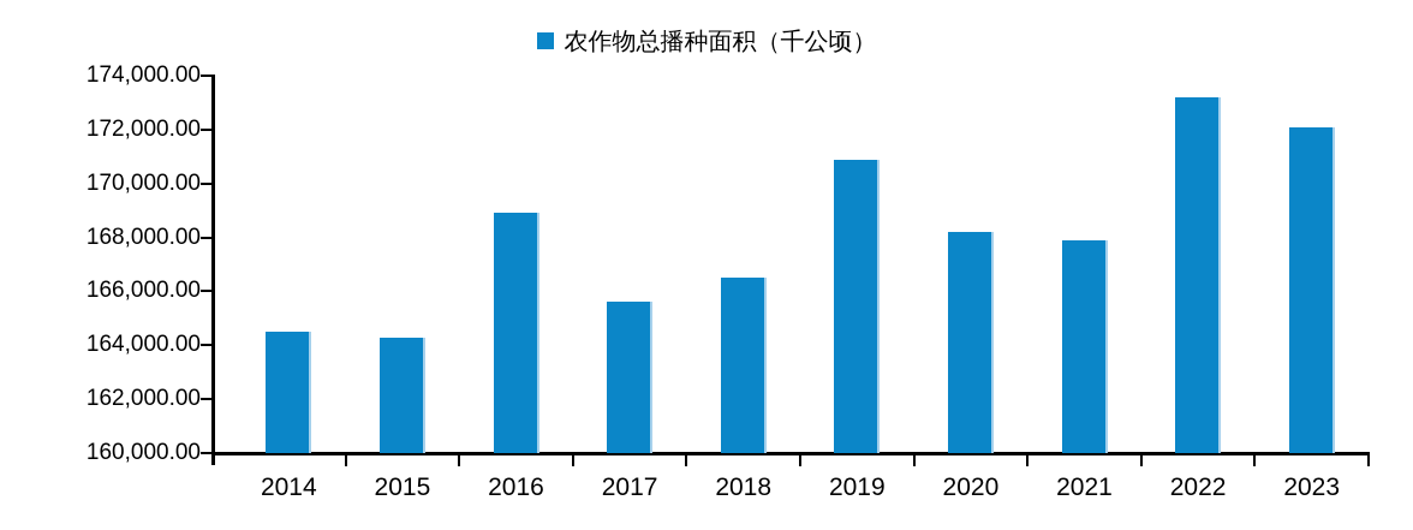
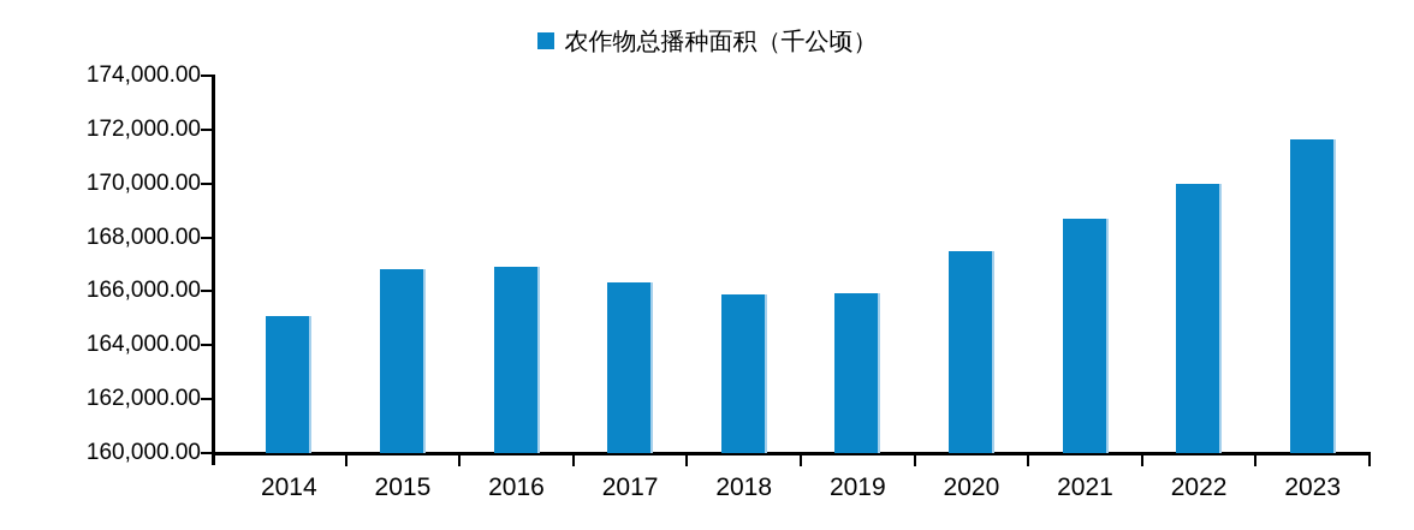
2014: 164500 -> 165100
2015: 164300 -> 166800
2016: 168900 -> 166900
2017: 165600 -> 166300
2018: 166500 -> 165900
2019: 170900 -> 165900
2020: 168200 -> 167500
2021: 167900 -> 168700
2022: 173200 -> 170000
2023: 172100 -> 171600
